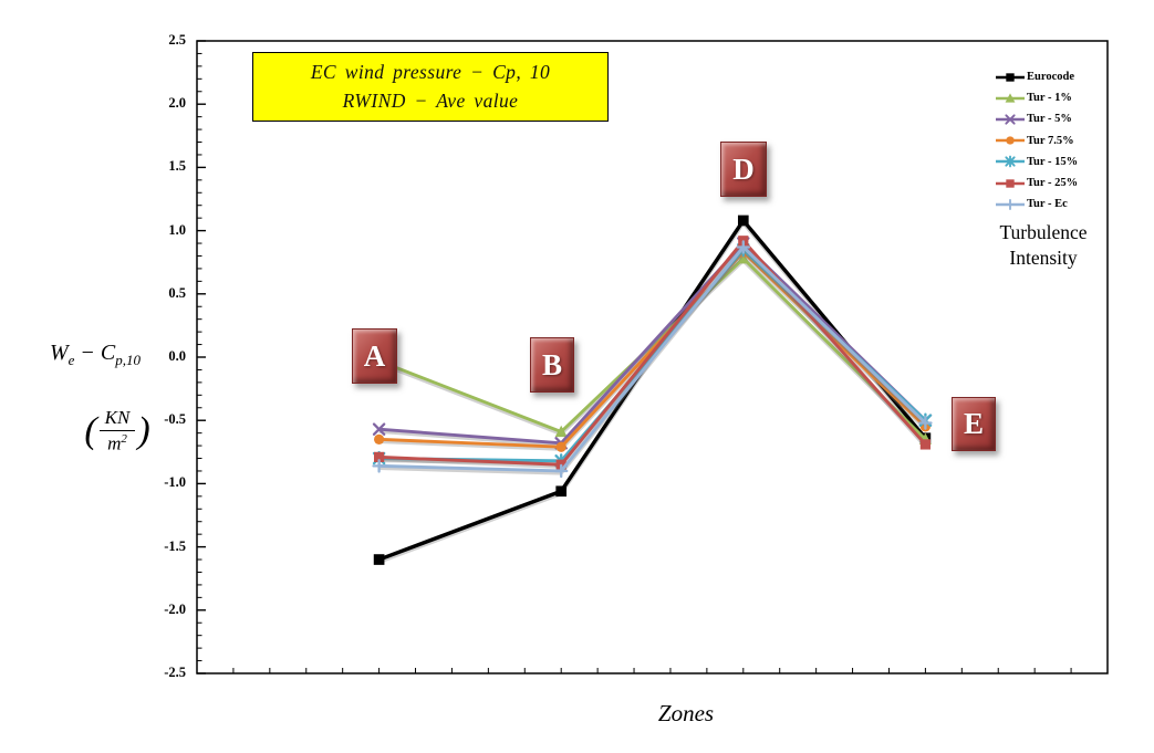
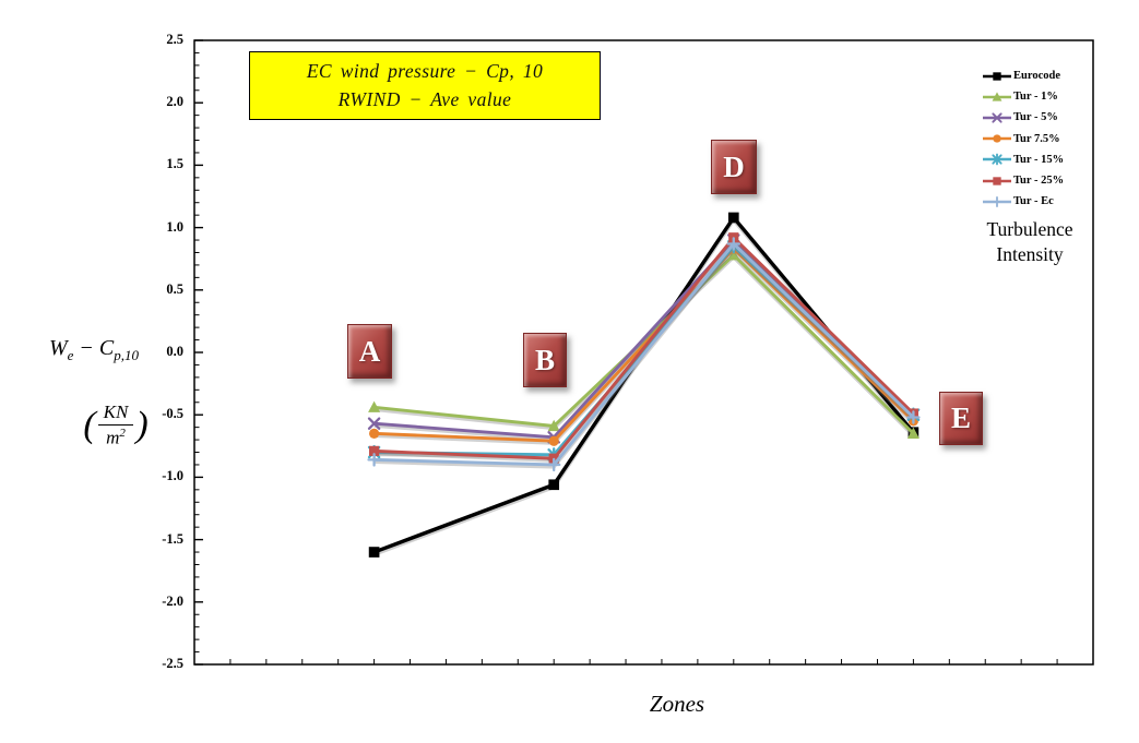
Tur - 1%/A: -0.03 -> -0.44
Tur - 25%/E: -0.69 -> -0.49
